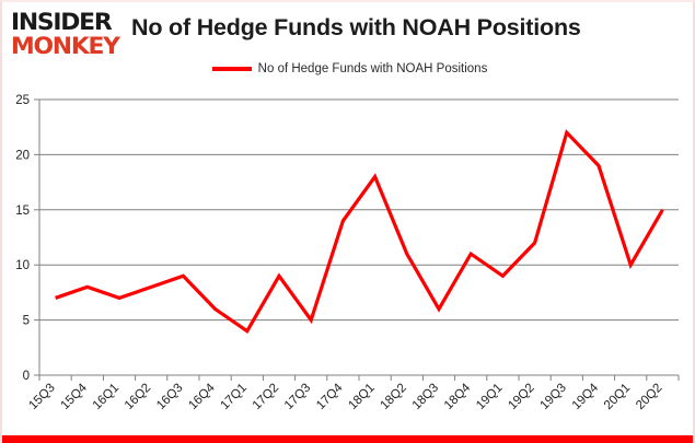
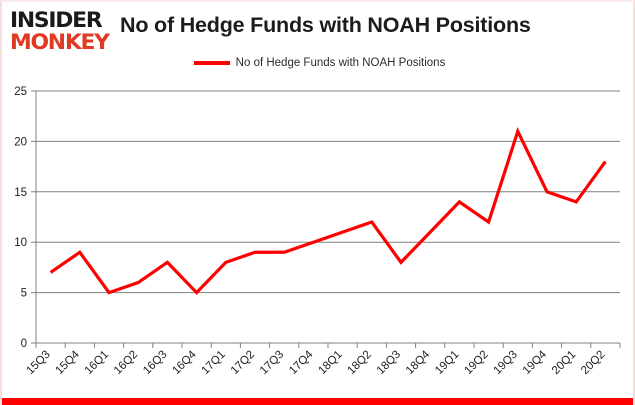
15Q4: 8 -> 9
16Q1: 7 -> 5
16Q2: 8 -> 6
16Q3: 9 -> 8
16Q4: 6 -> 5
17Q1: 4 -> 8
17Q3: 5 -> 9
17Q4: 14 -> 10
18Q1: 18 -> 11
18Q2: 11 -> 12
18Q3: 6 -> 8
19Q1: 9 -> 14
19Q3: 22 -> 21
19Q4: 19 -> 15
20Q1: 10 -> 14
20Q2: 15 -> 18
